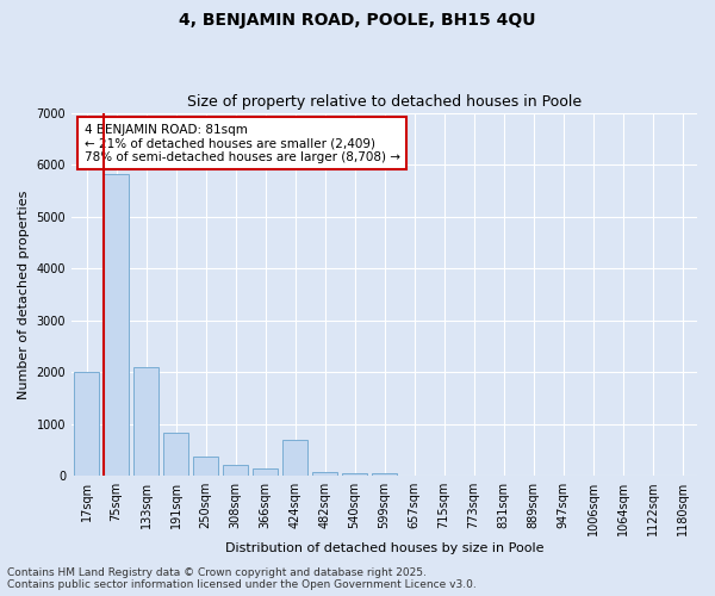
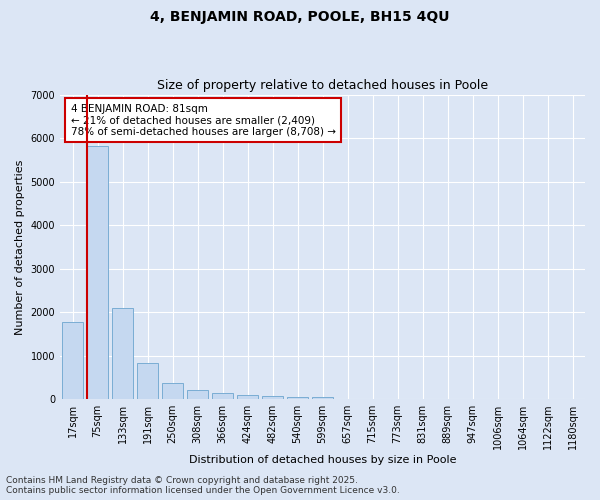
17sqm: 2000 -> 1780
424sqm: 700 -> 100
